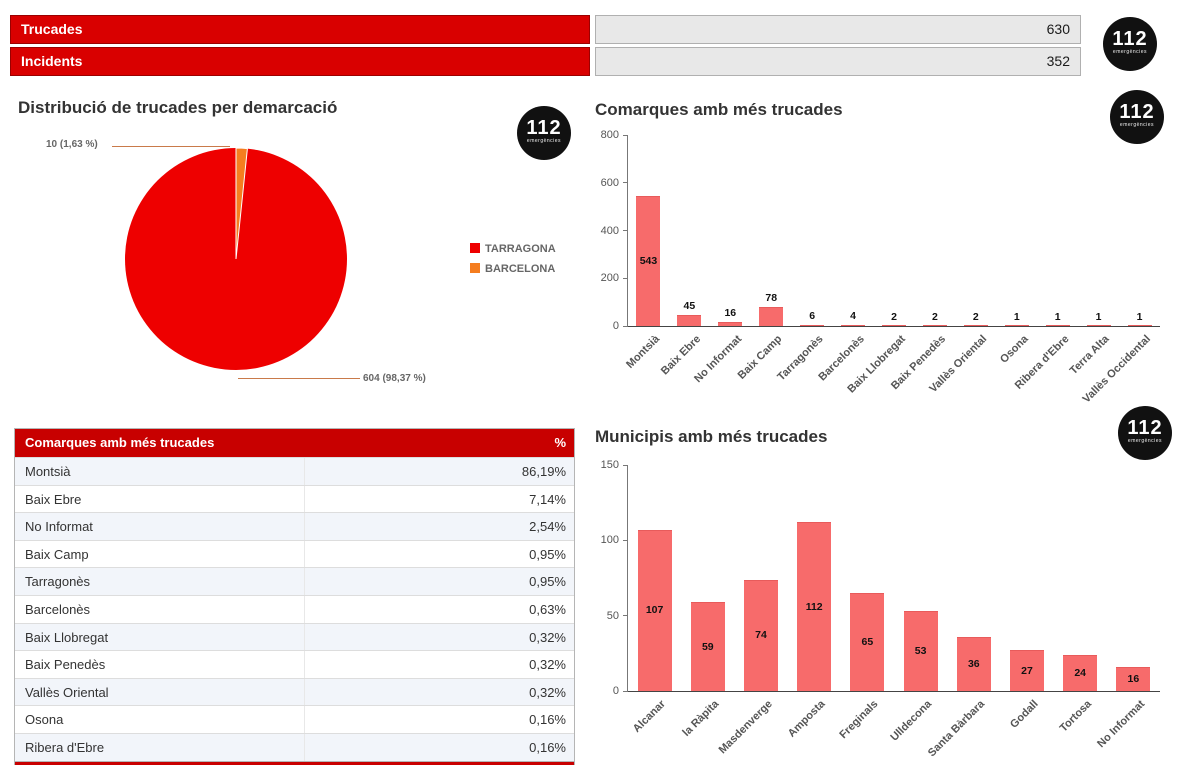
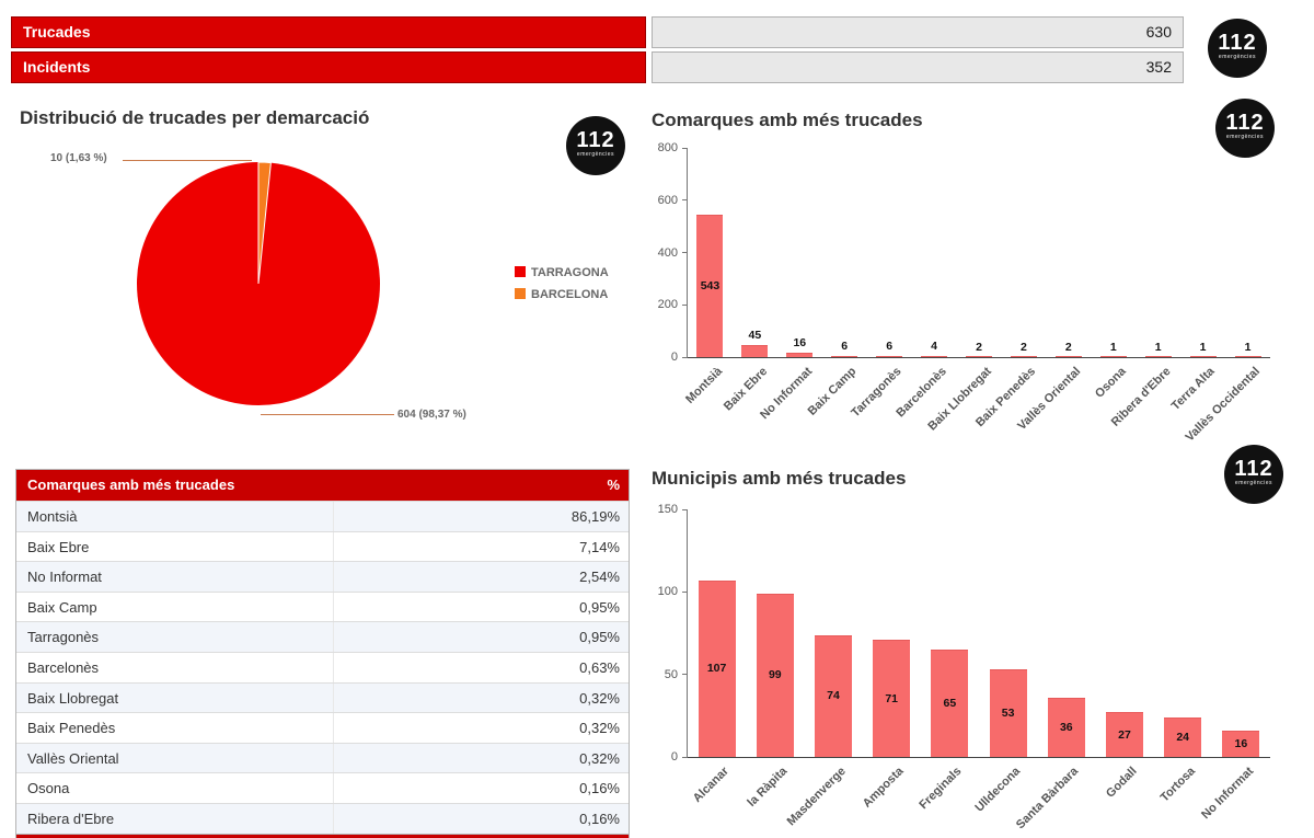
Comarques amb més trucades/Baix Camp: 78 -> 6
Municipis amb més trucades/la Ràpita: 59 -> 99
Municipis amb més trucades/Amposta: 112 -> 71
